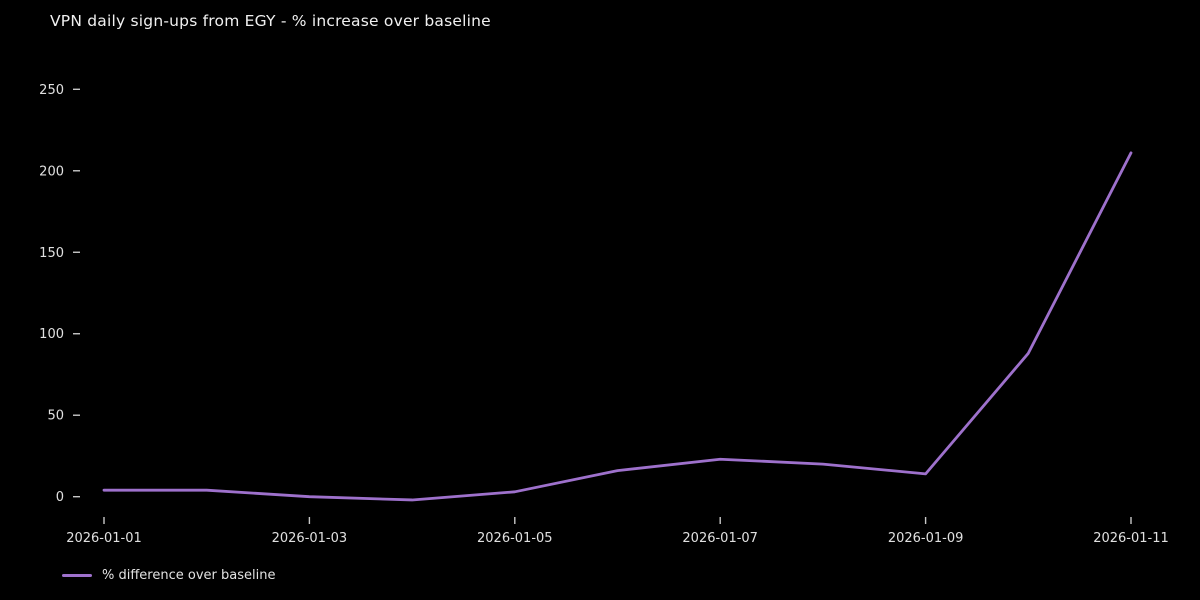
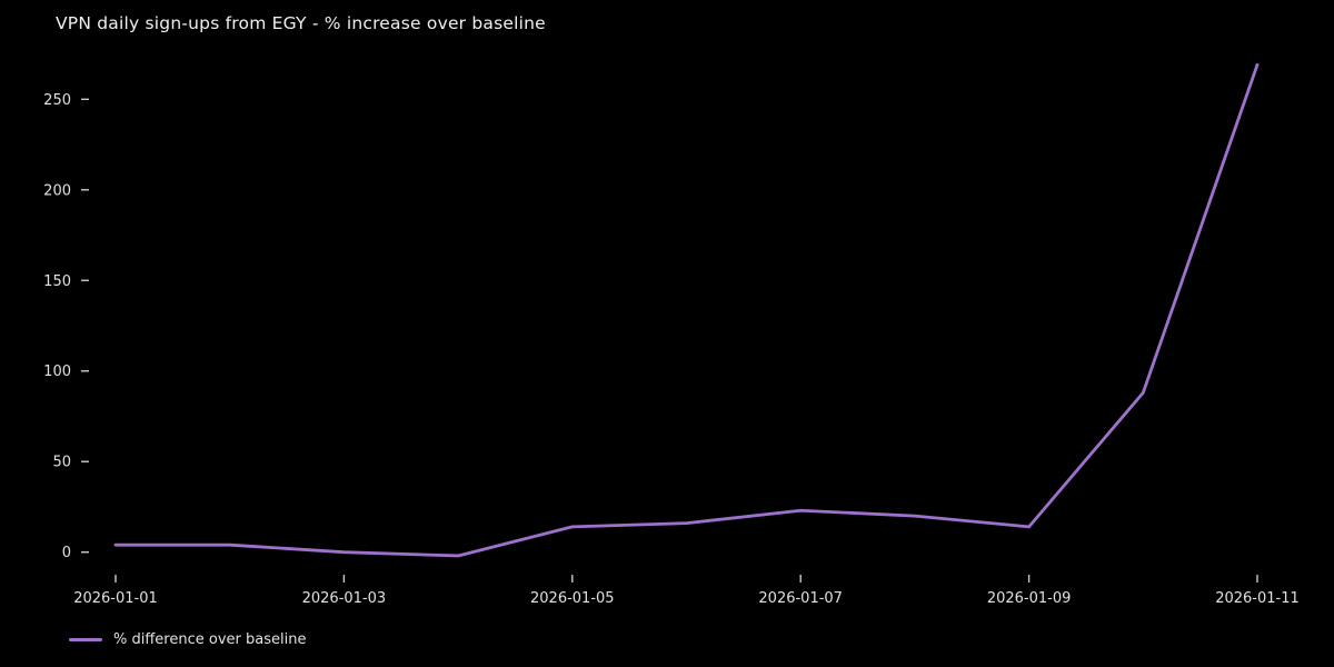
2026-01-05: 3 -> 14
2026-01-11: 211 -> 269
